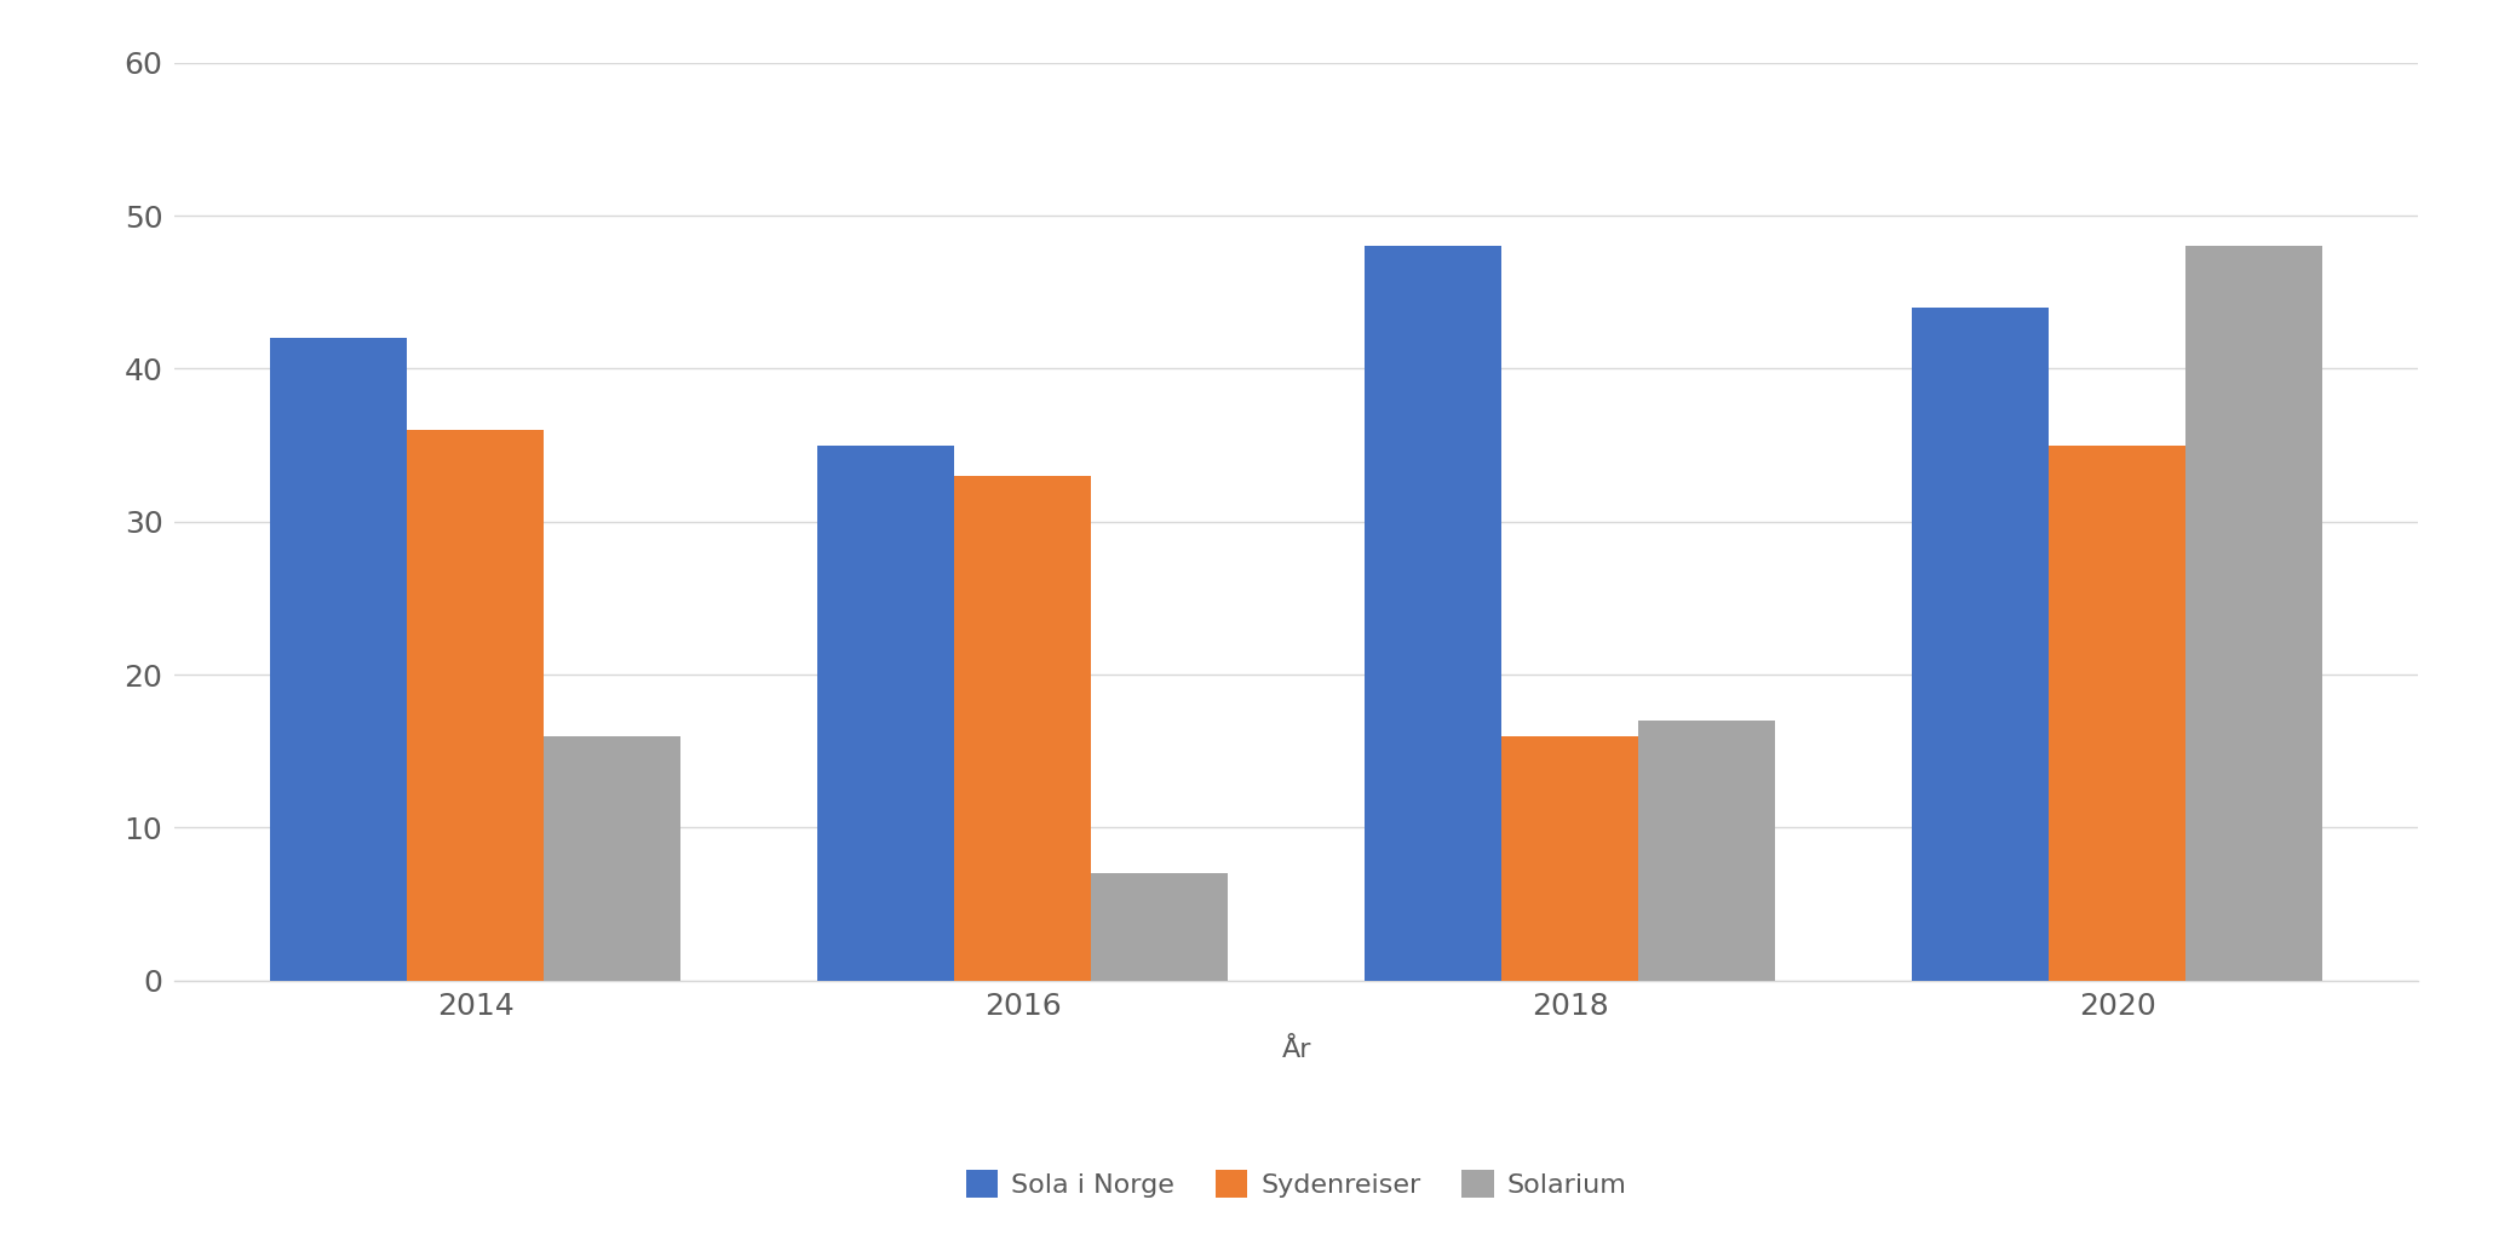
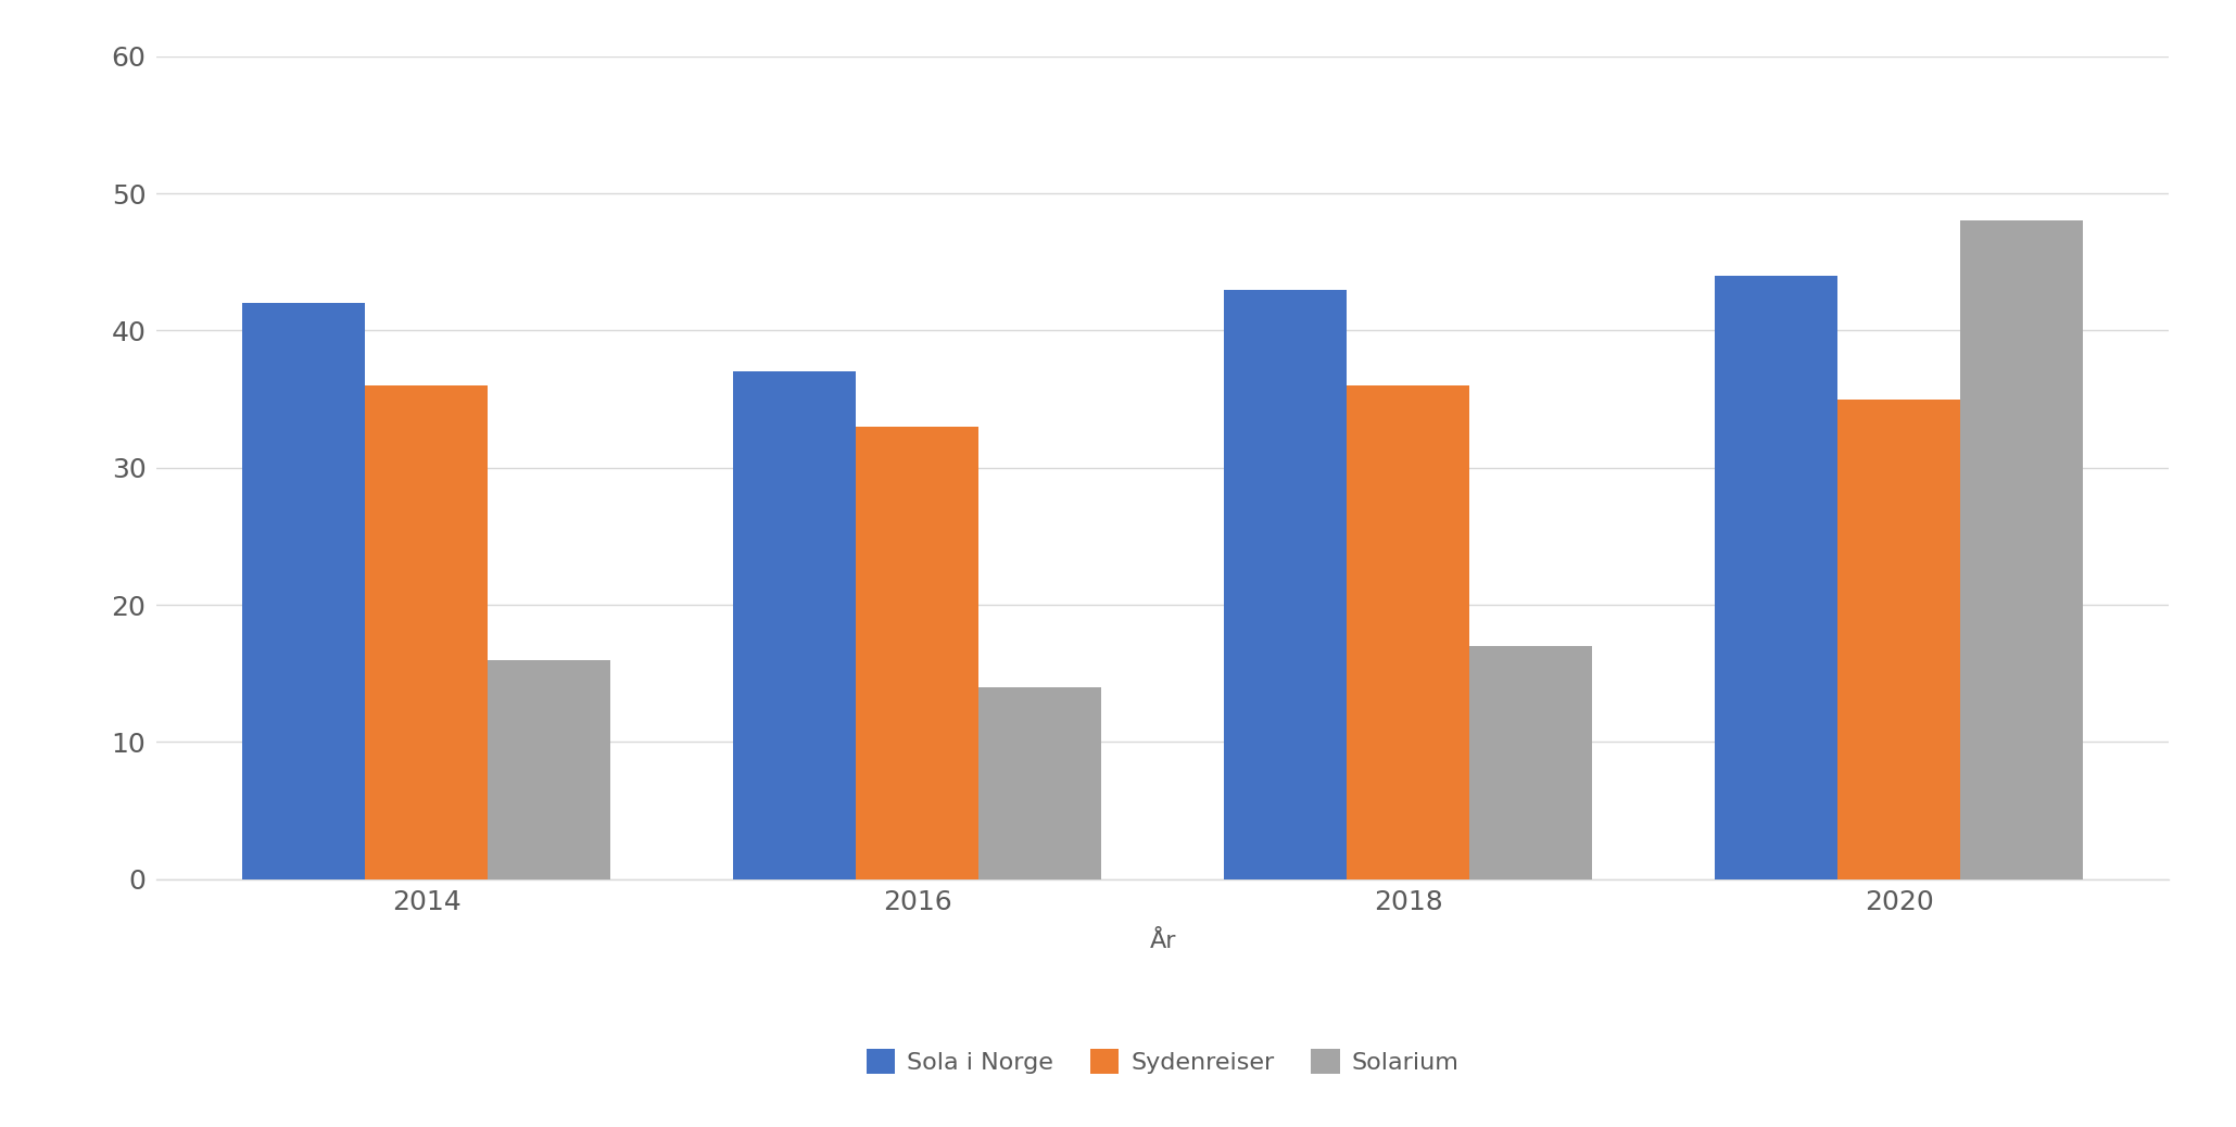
Sola i Norge/2016: 35 -> 37
Solarium/2016: 7 -> 14
Sola i Norge/2018: 48 -> 43
Sydenreiser/2018: 16 -> 36
